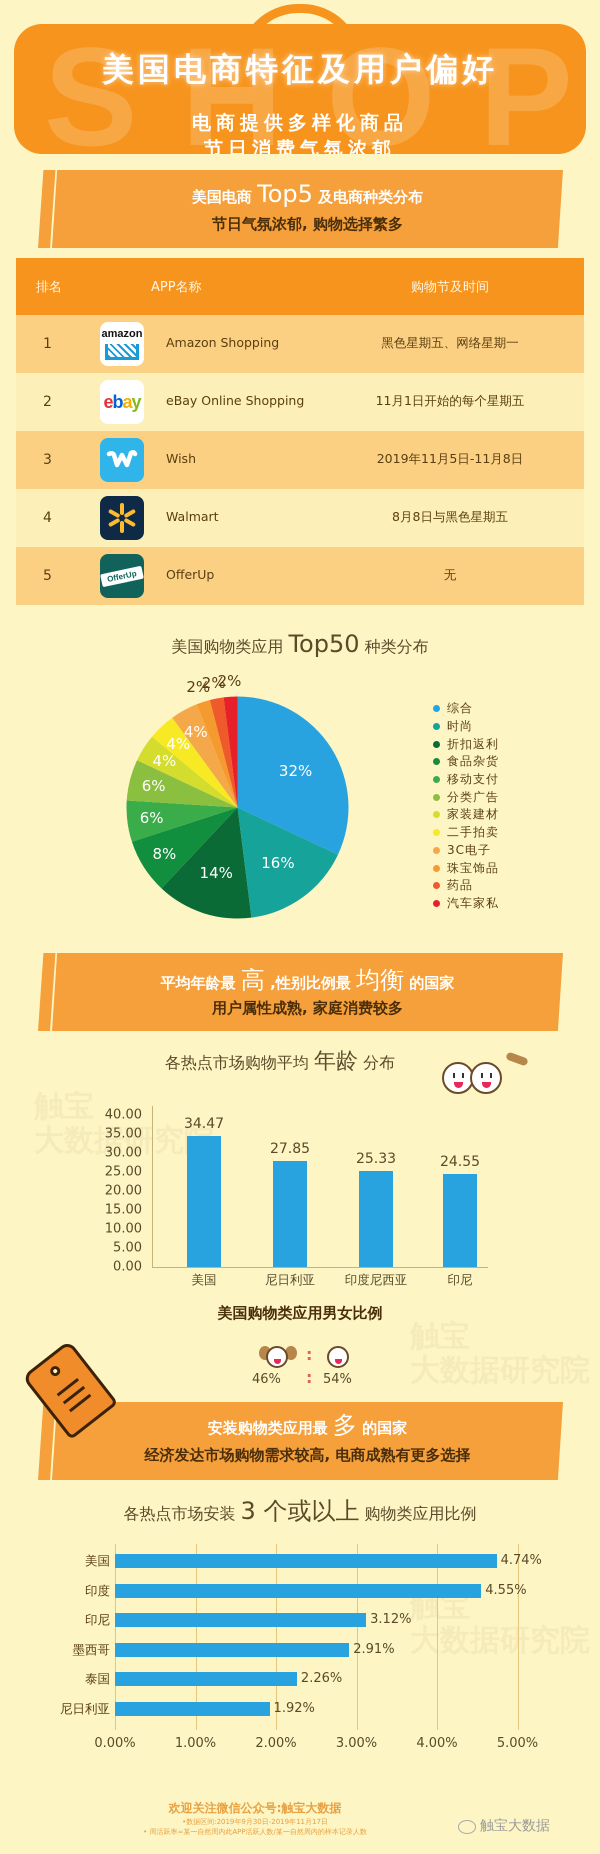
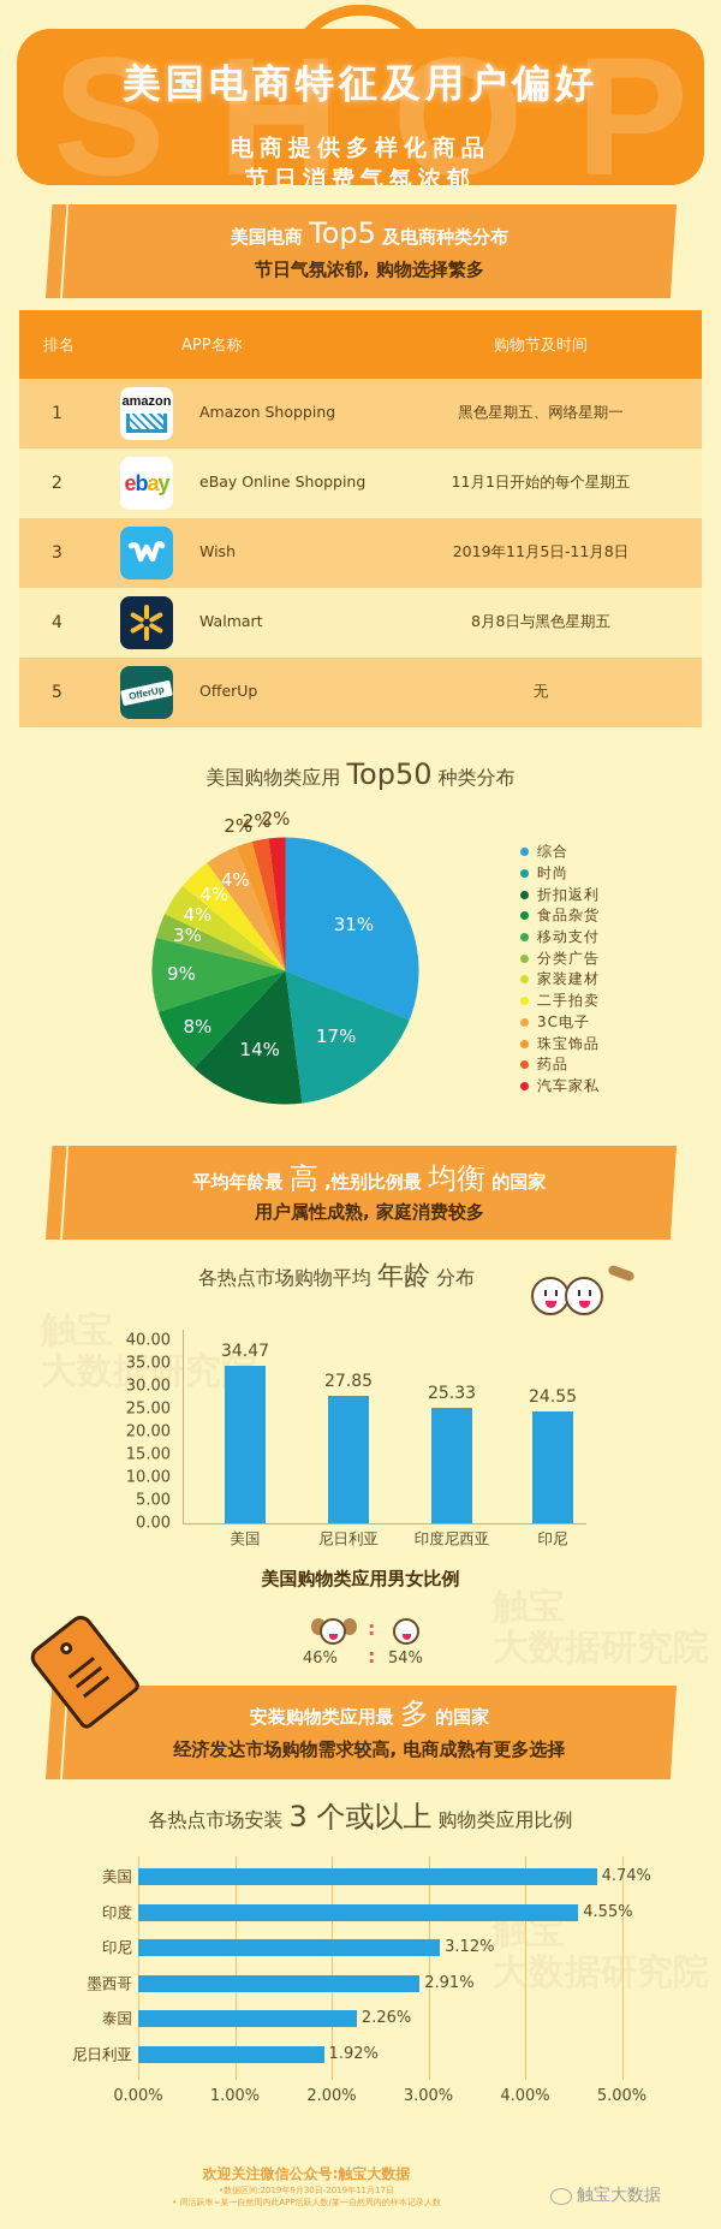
美国购物类应用 Top50 种类分布/综合: 32% -> 31%
美国购物类应用 Top50 种类分布/时尚: 16% -> 17%
美国购物类应用 Top50 种类分布/移动支付: 6% -> 9%
美国购物类应用 Top50 种类分布/分类广告: 6% -> 3%
